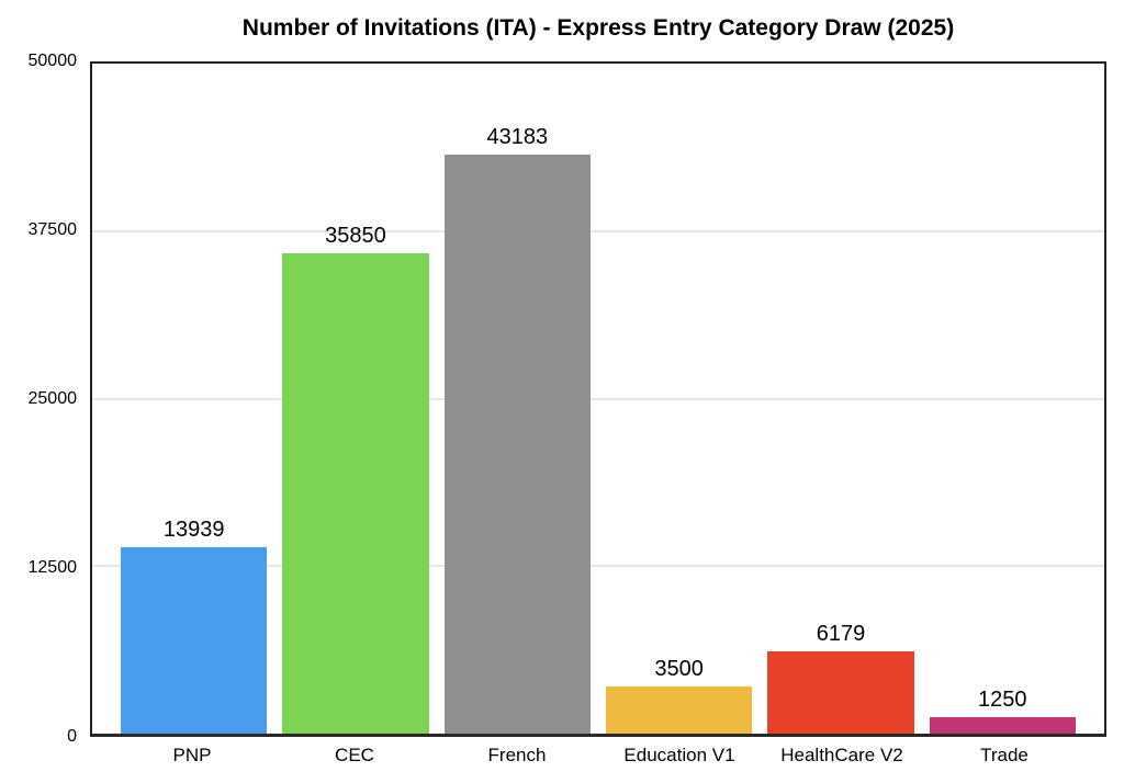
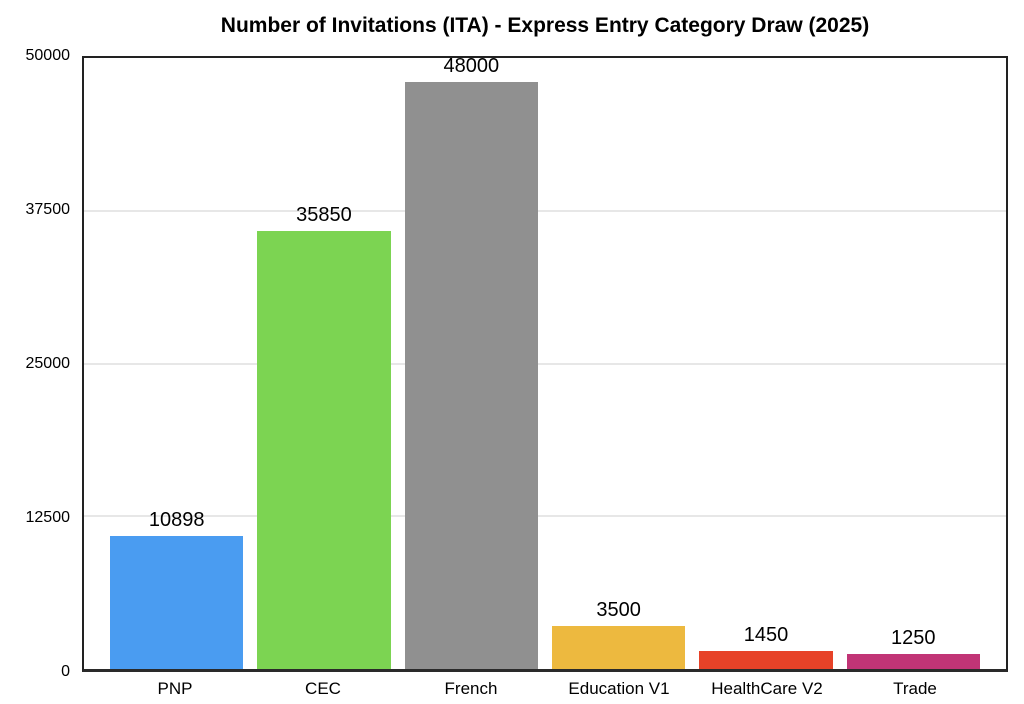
PNP: 13939 -> 10898
French: 43183 -> 48000
HealthCare V2: 6179 -> 1450
